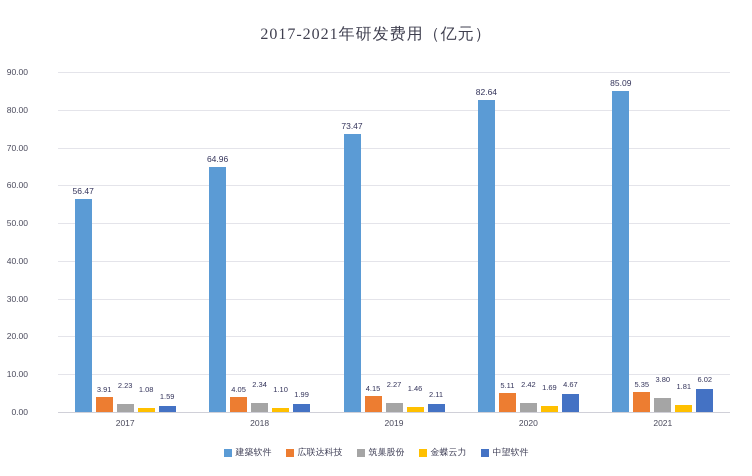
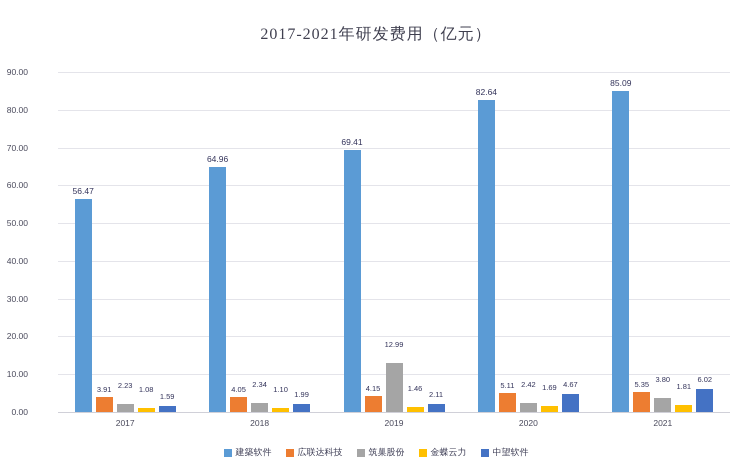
建築软件/2019: 73.47 -> 69.41
筑巢股份/2019: 2.27 -> 12.99
